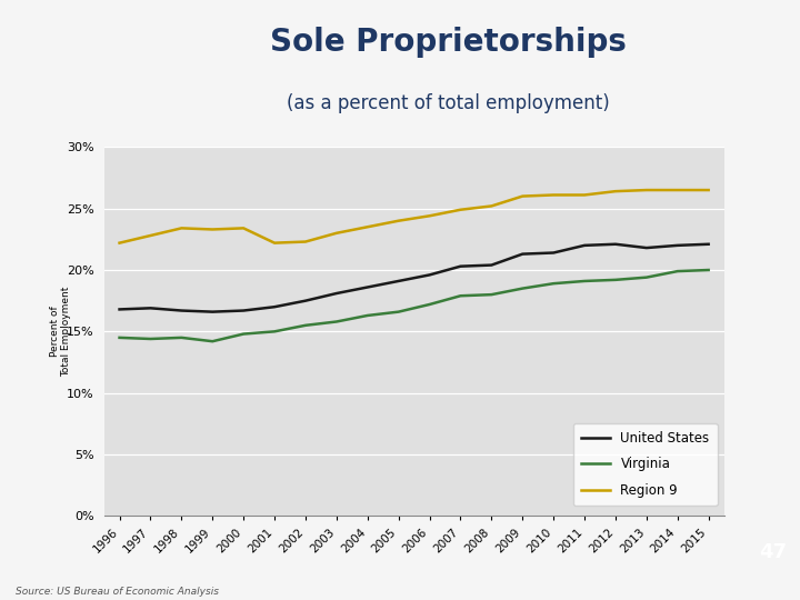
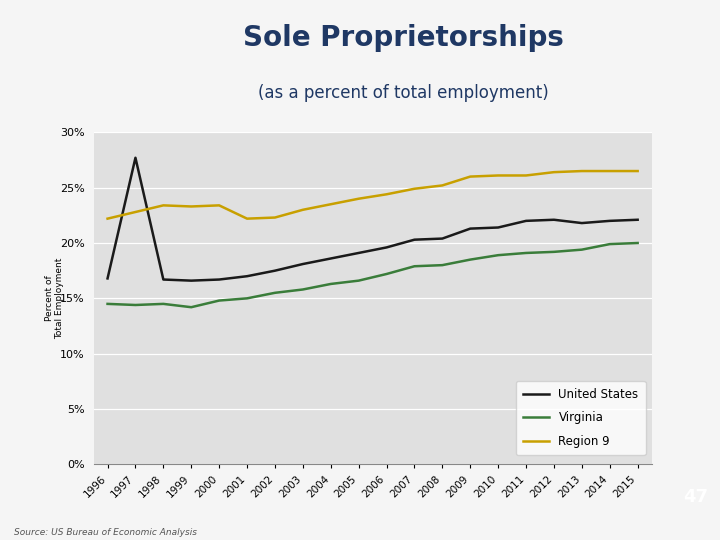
United States/1997: 16.9% -> 27.7%
